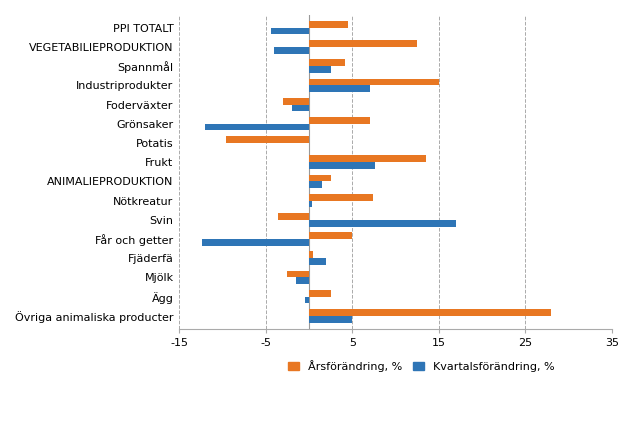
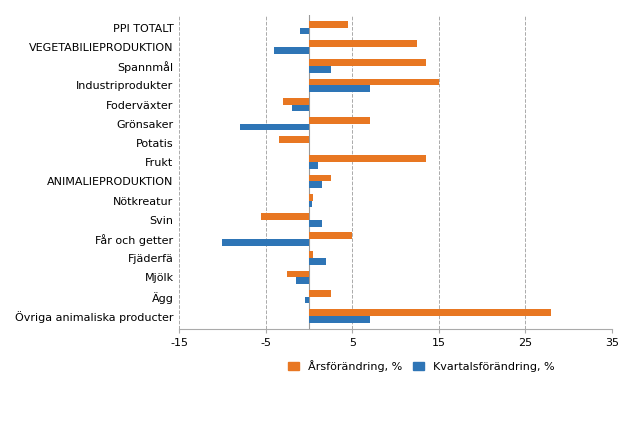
Kvartalsförändring, %/PPI TOTALT: -4.4 -> -1.0
Årsförändring, %/Spannmål: 4.2 -> 13.5
Kvartalsförändring, %/Grönsaker: -12.0 -> -8.0
Årsförändring, %/Potatis: -9.6 -> -3.5
Kvartalsförändring, %/Frukt: 7.6 -> 1.0
Årsförändring, %/Nötkreatur: 7.4 -> 0.5
Årsförändring, %/Svin: -3.6 -> -5.5
Kvartalsförändring, %/Svin: 17.0 -> 1.5
Kvartalsförändring, %/Får och getter: -12.4 -> -10.0
Kvartalsförändring, %/Övriga animaliska producter: 5.0 -> 7.0
